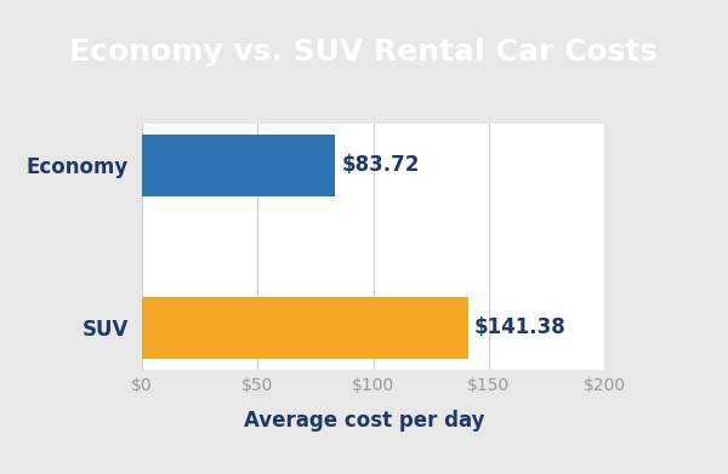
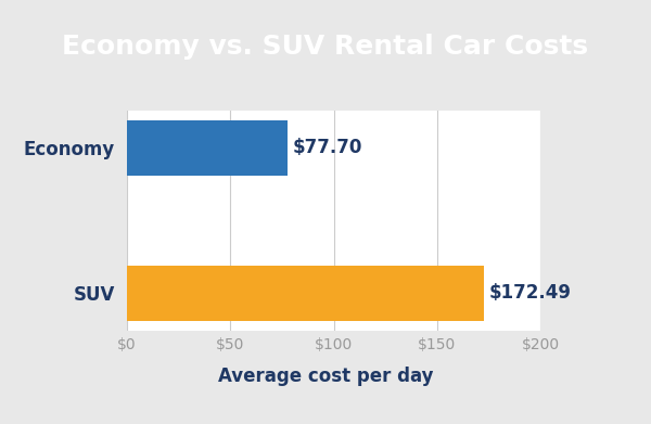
Economy: $83.72 -> $77.70
SUV: $141.38 -> $172.49
